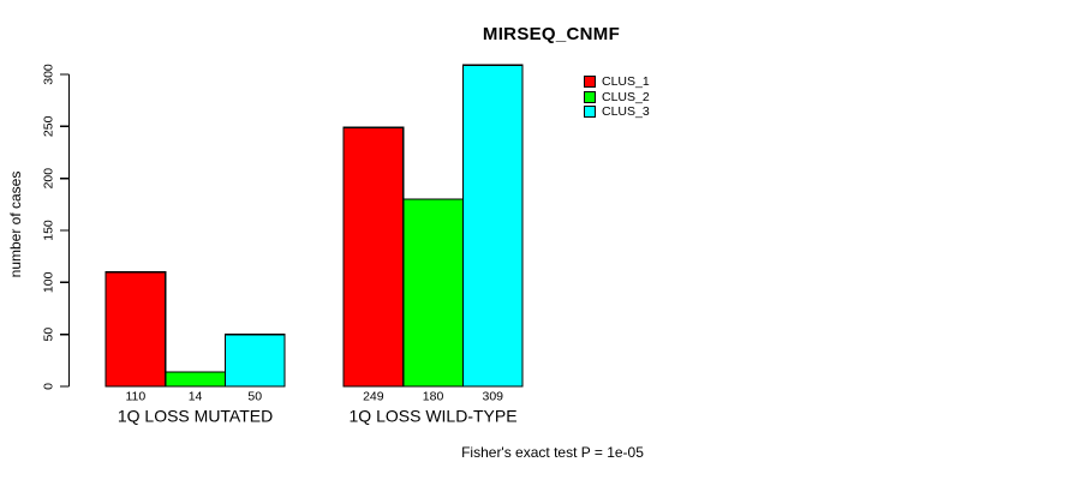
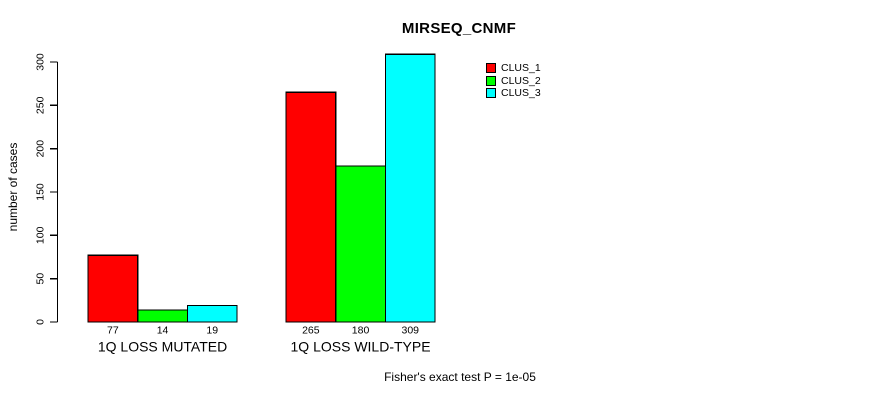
CLUS_1/1Q LOSS MUTATED: 110 -> 77
CLUS_3/1Q LOSS MUTATED: 50 -> 19
CLUS_1/1Q LOSS WILD-TYPE: 249 -> 265
